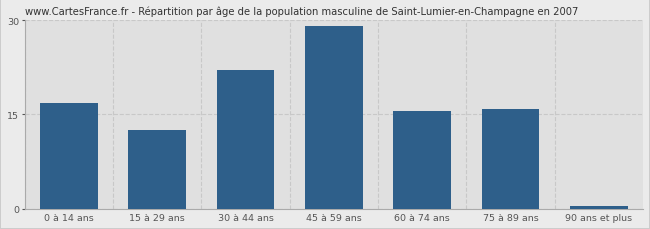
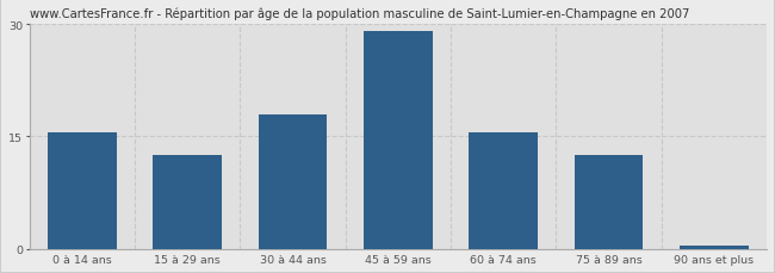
0 à 14 ans: 16.8 -> 15.5
30 à 44 ans: 22.0 -> 18.0
75 à 89 ans: 15.8 -> 12.5
